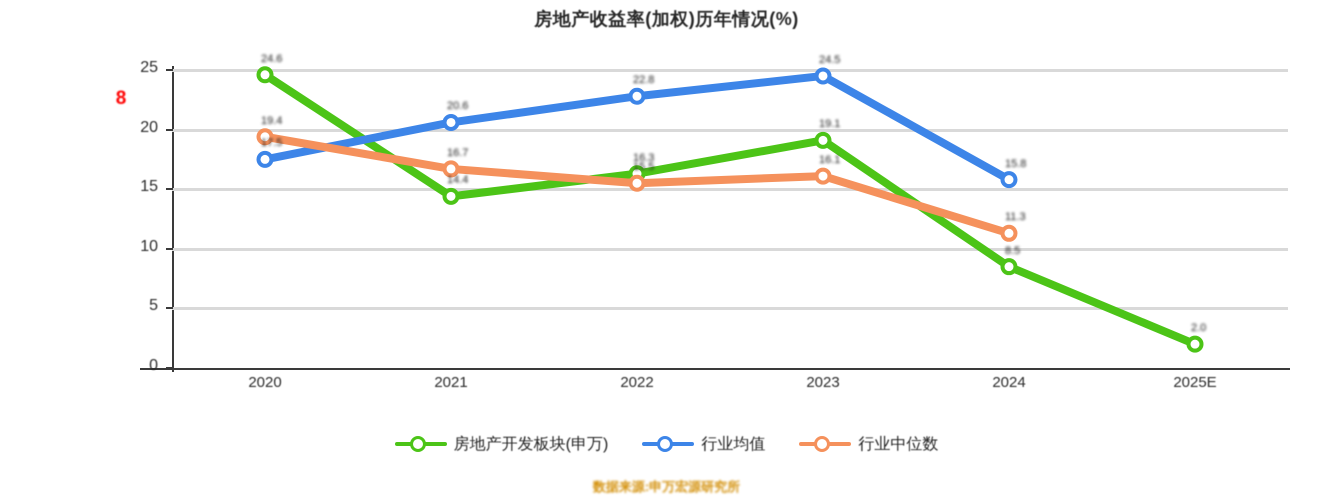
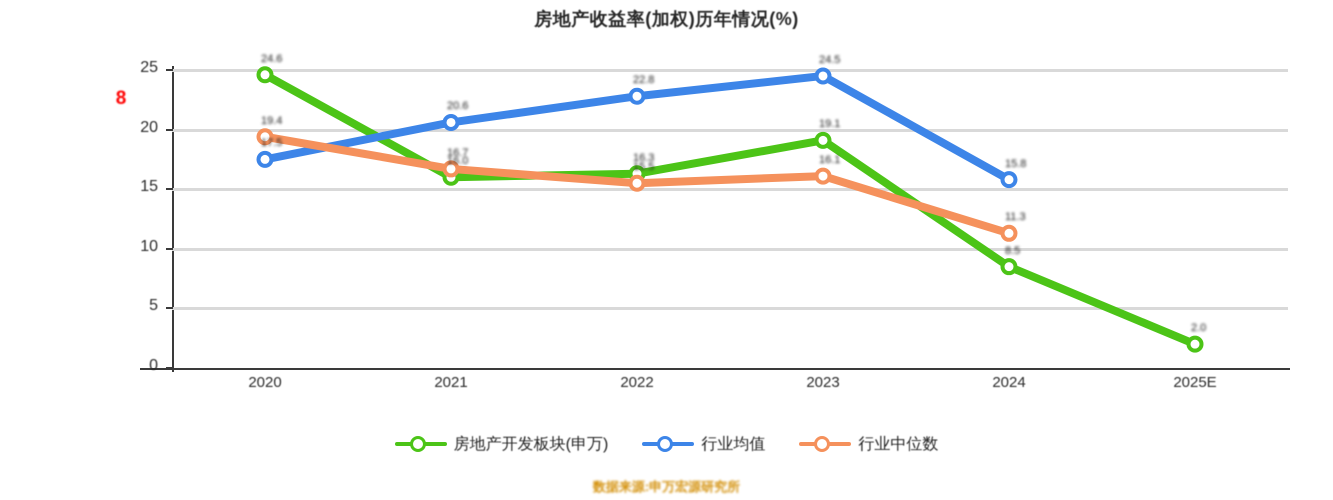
房地产开发板块(申万)/2021: 14.4 -> 16.0
